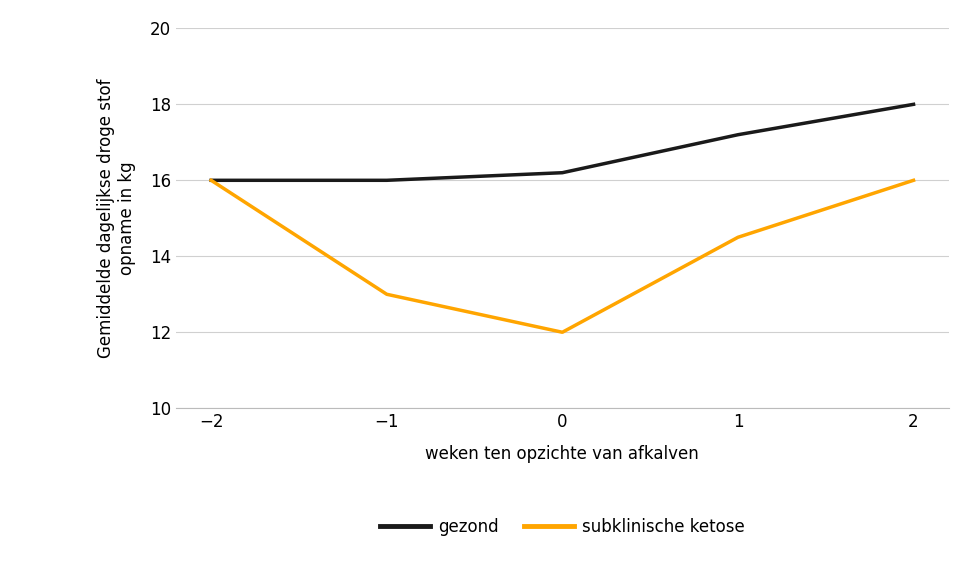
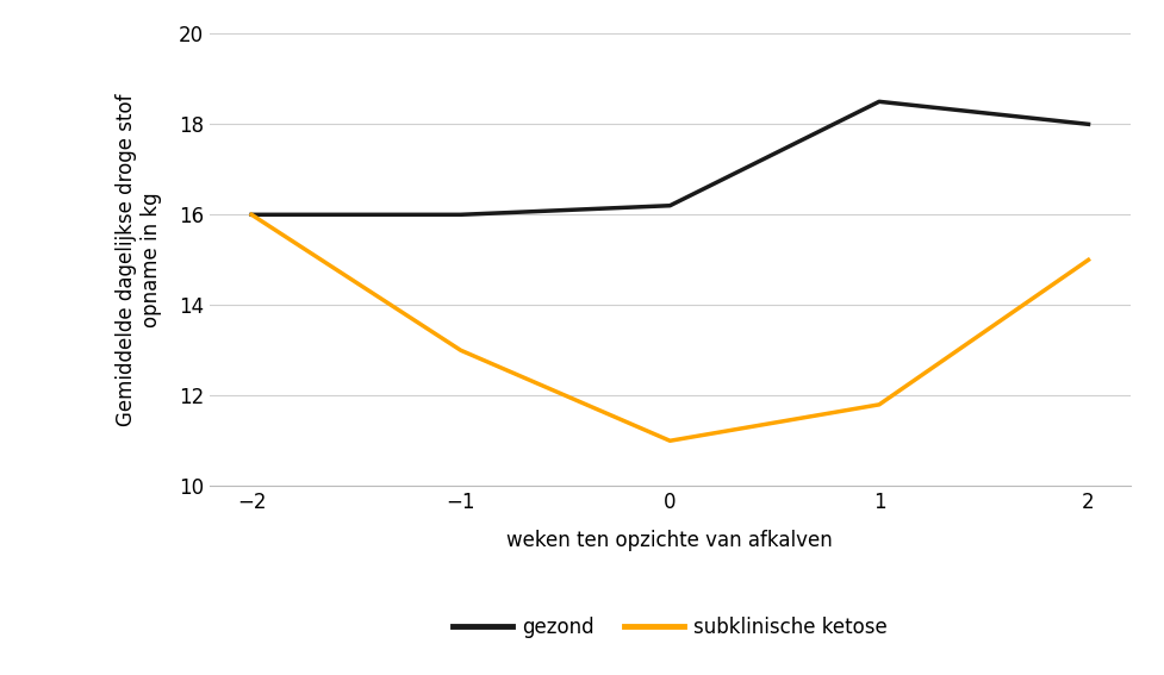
subklinische ketose/0: 12.0 -> 11.0
gezond/1: 17.2 -> 18.5
subklinische ketose/1: 14.5 -> 11.8
subklinische ketose/2: 16.0 -> 15.0
